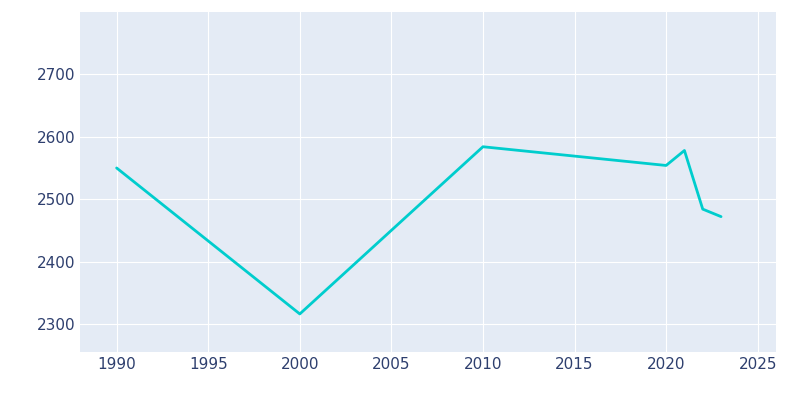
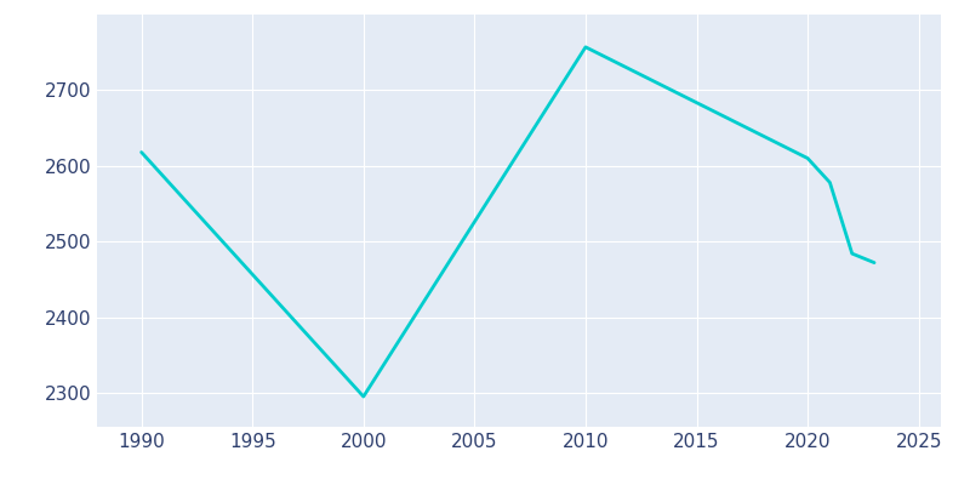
1990: 2550 -> 2618
2000: 2316 -> 2295
2010: 2584 -> 2757
2020: 2554 -> 2610
